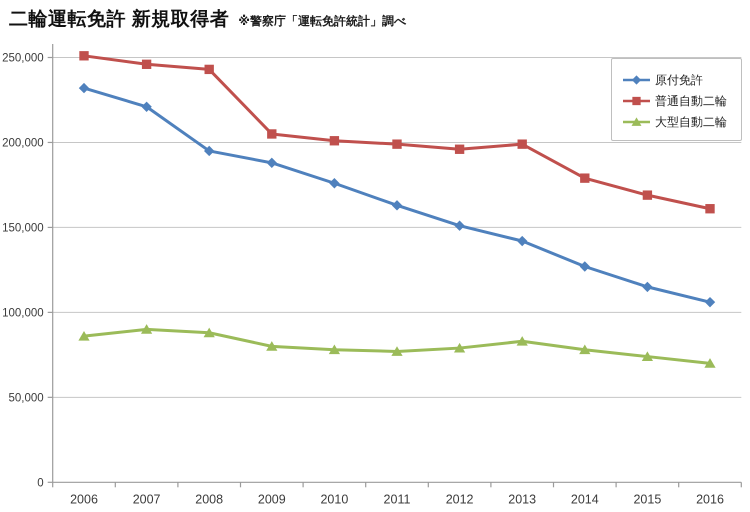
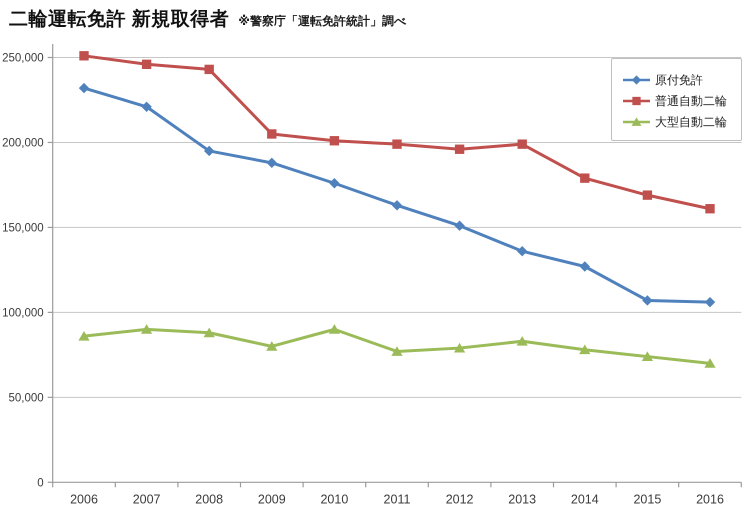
大型自動二輪/2010: 78000 -> 90000
原付免許/2013: 142000 -> 136000
原付免許/2015: 115000 -> 107000
